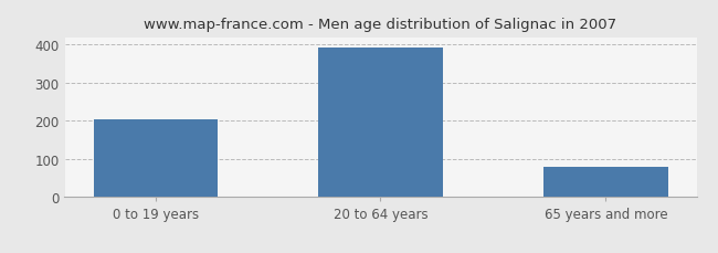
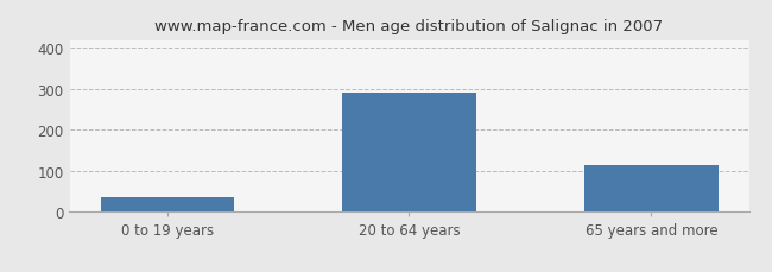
0 to 19 years: 205 -> 35
20 to 64 years: 393 -> 290
65 years and more: 80 -> 115
